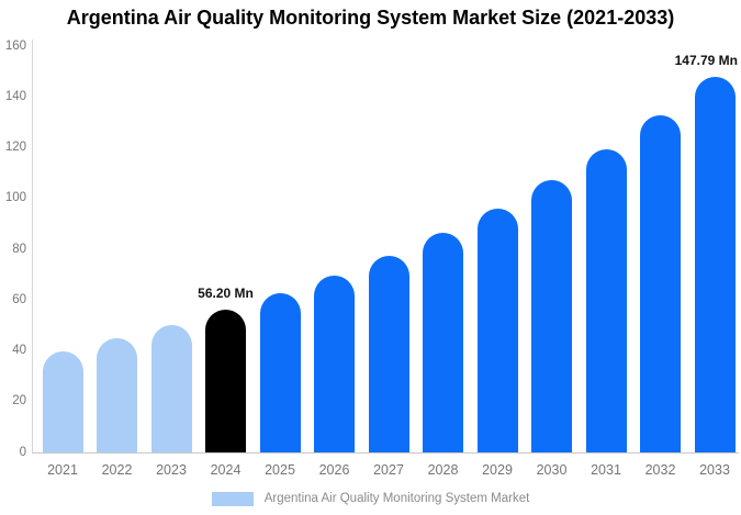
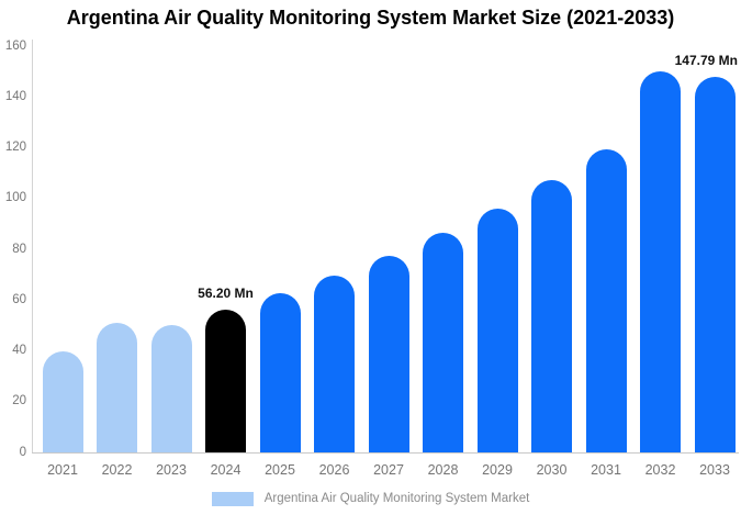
2022: 45 -> 51
2032: 133 -> 150
